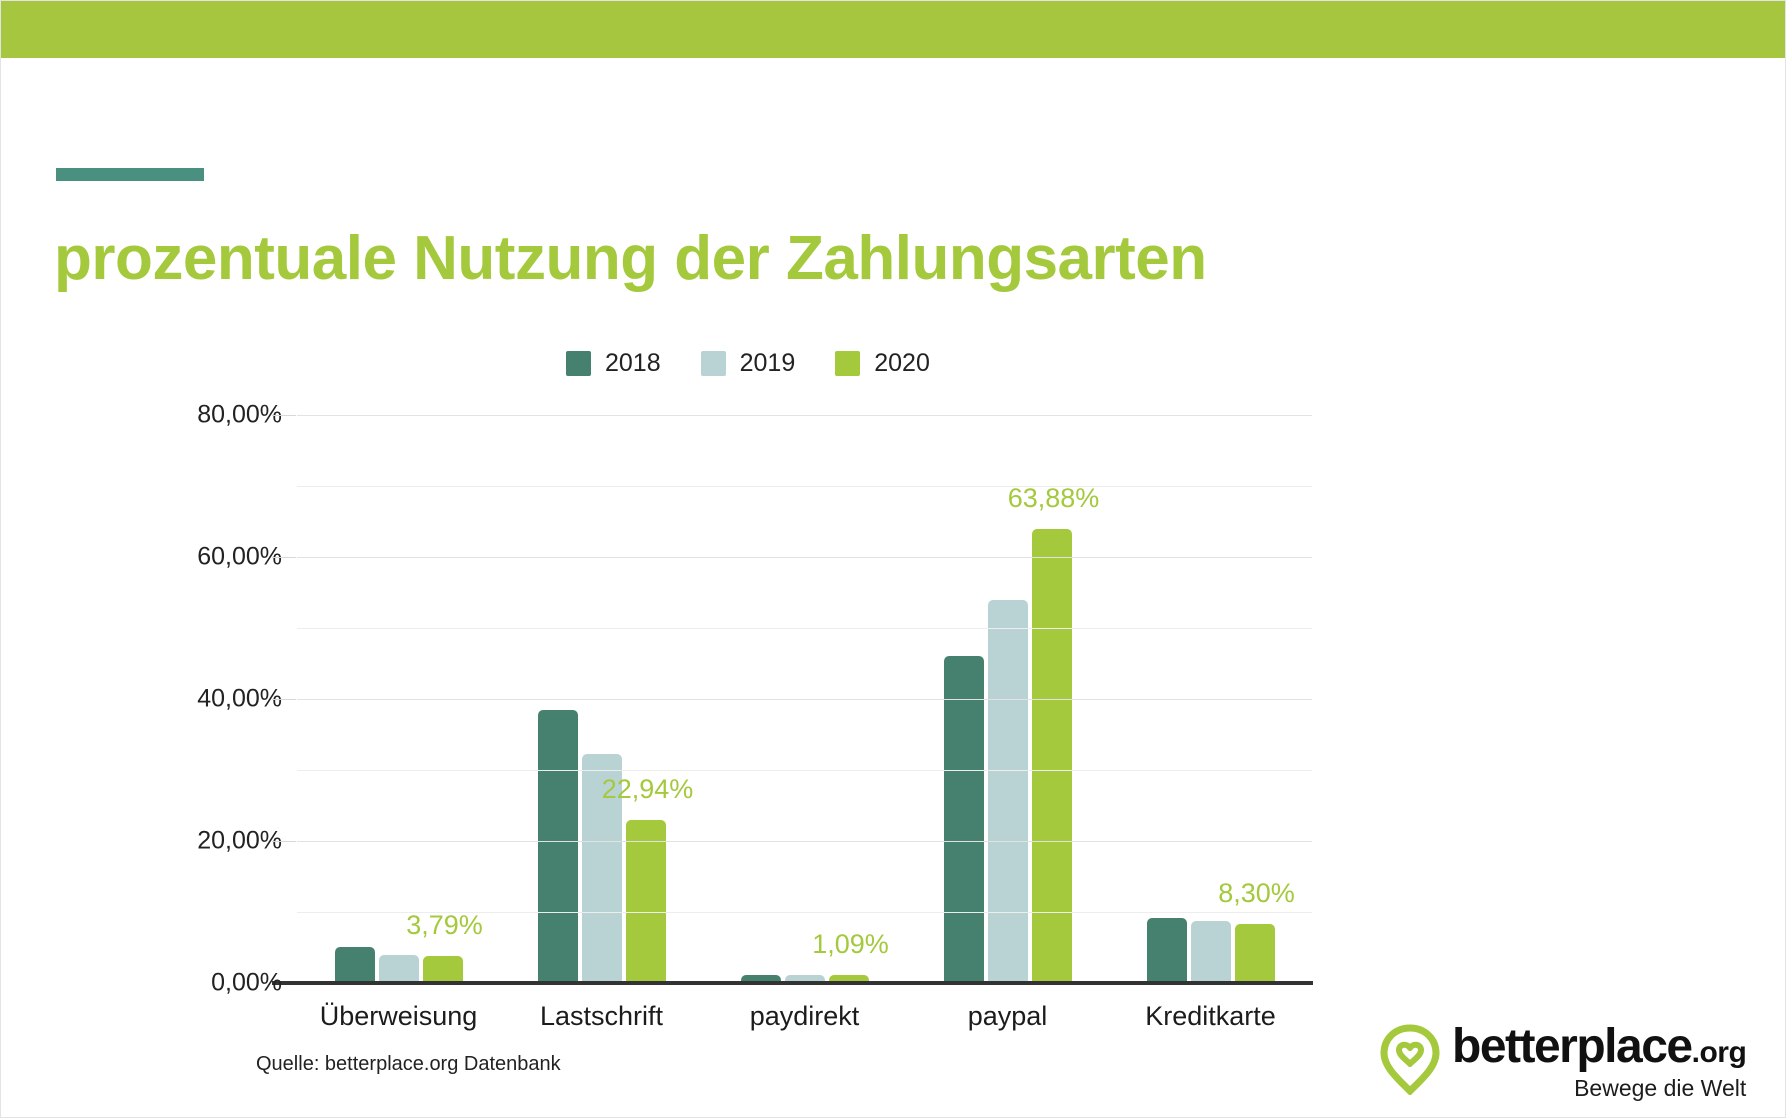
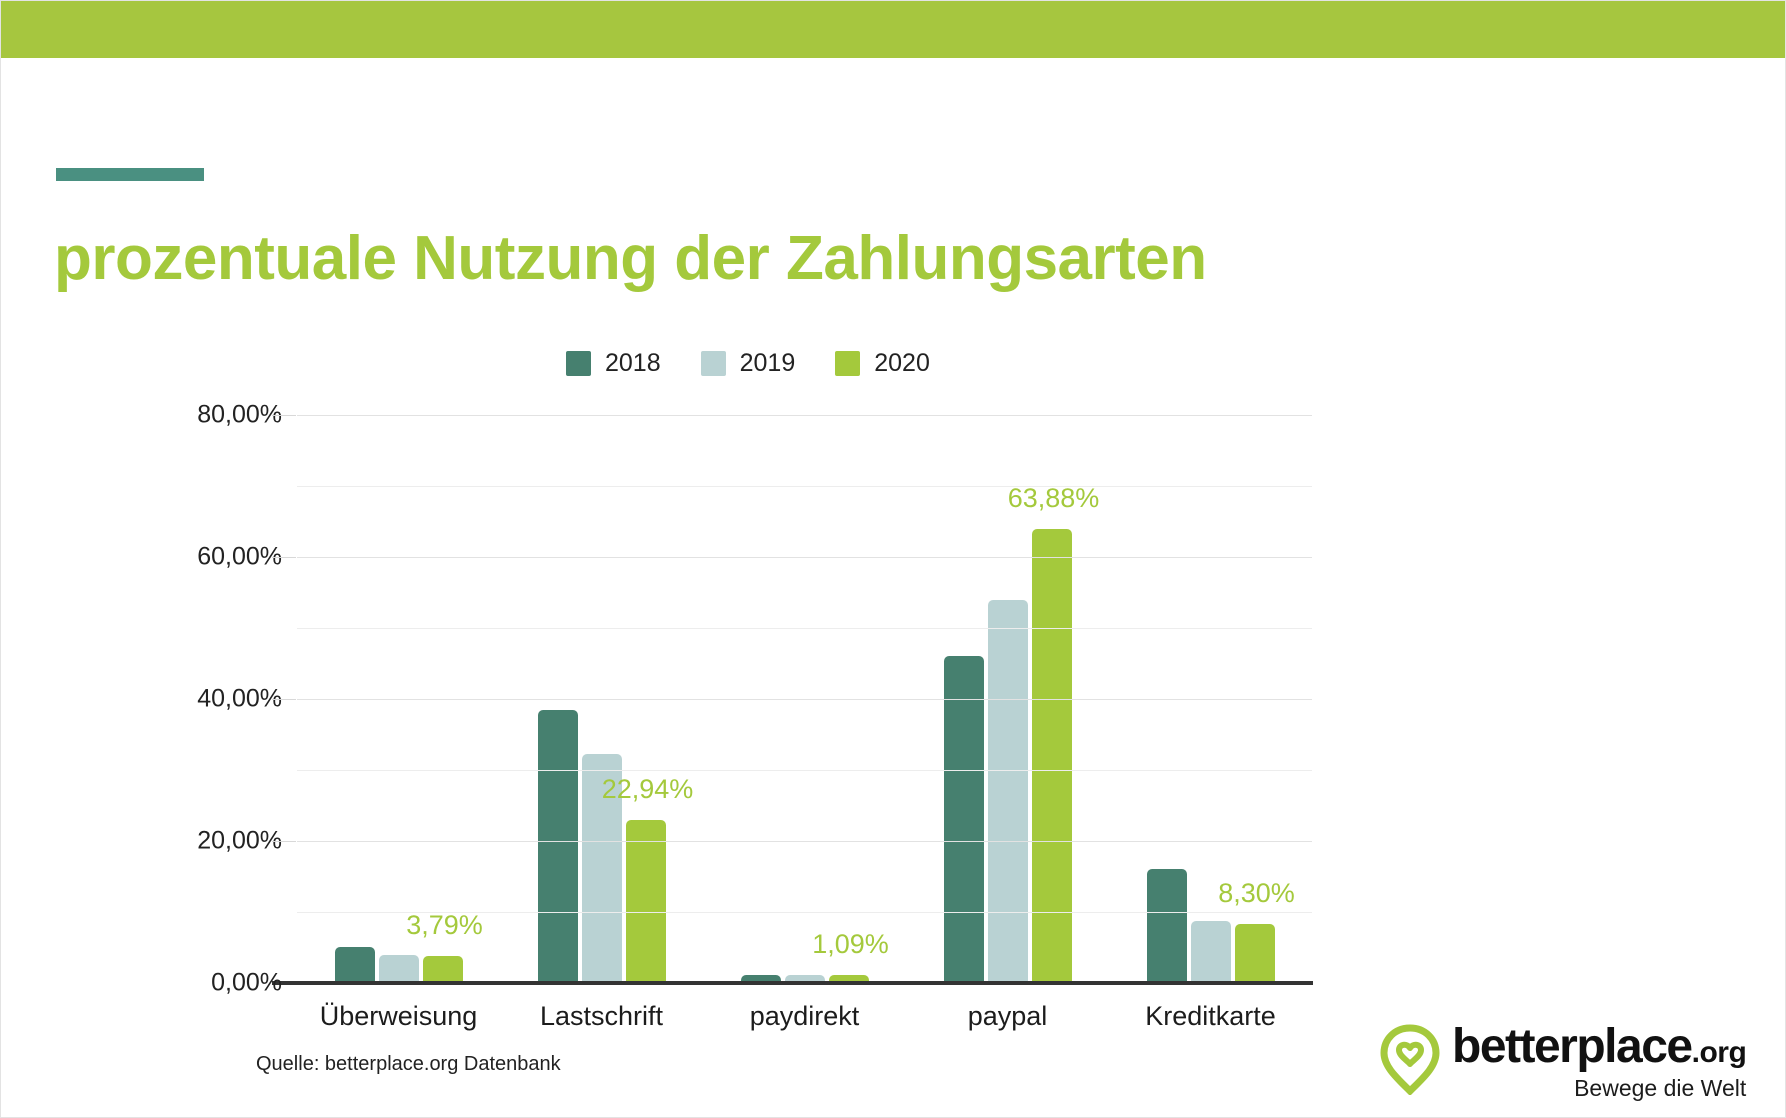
2018/Kreditkarte: 9% -> 16%
